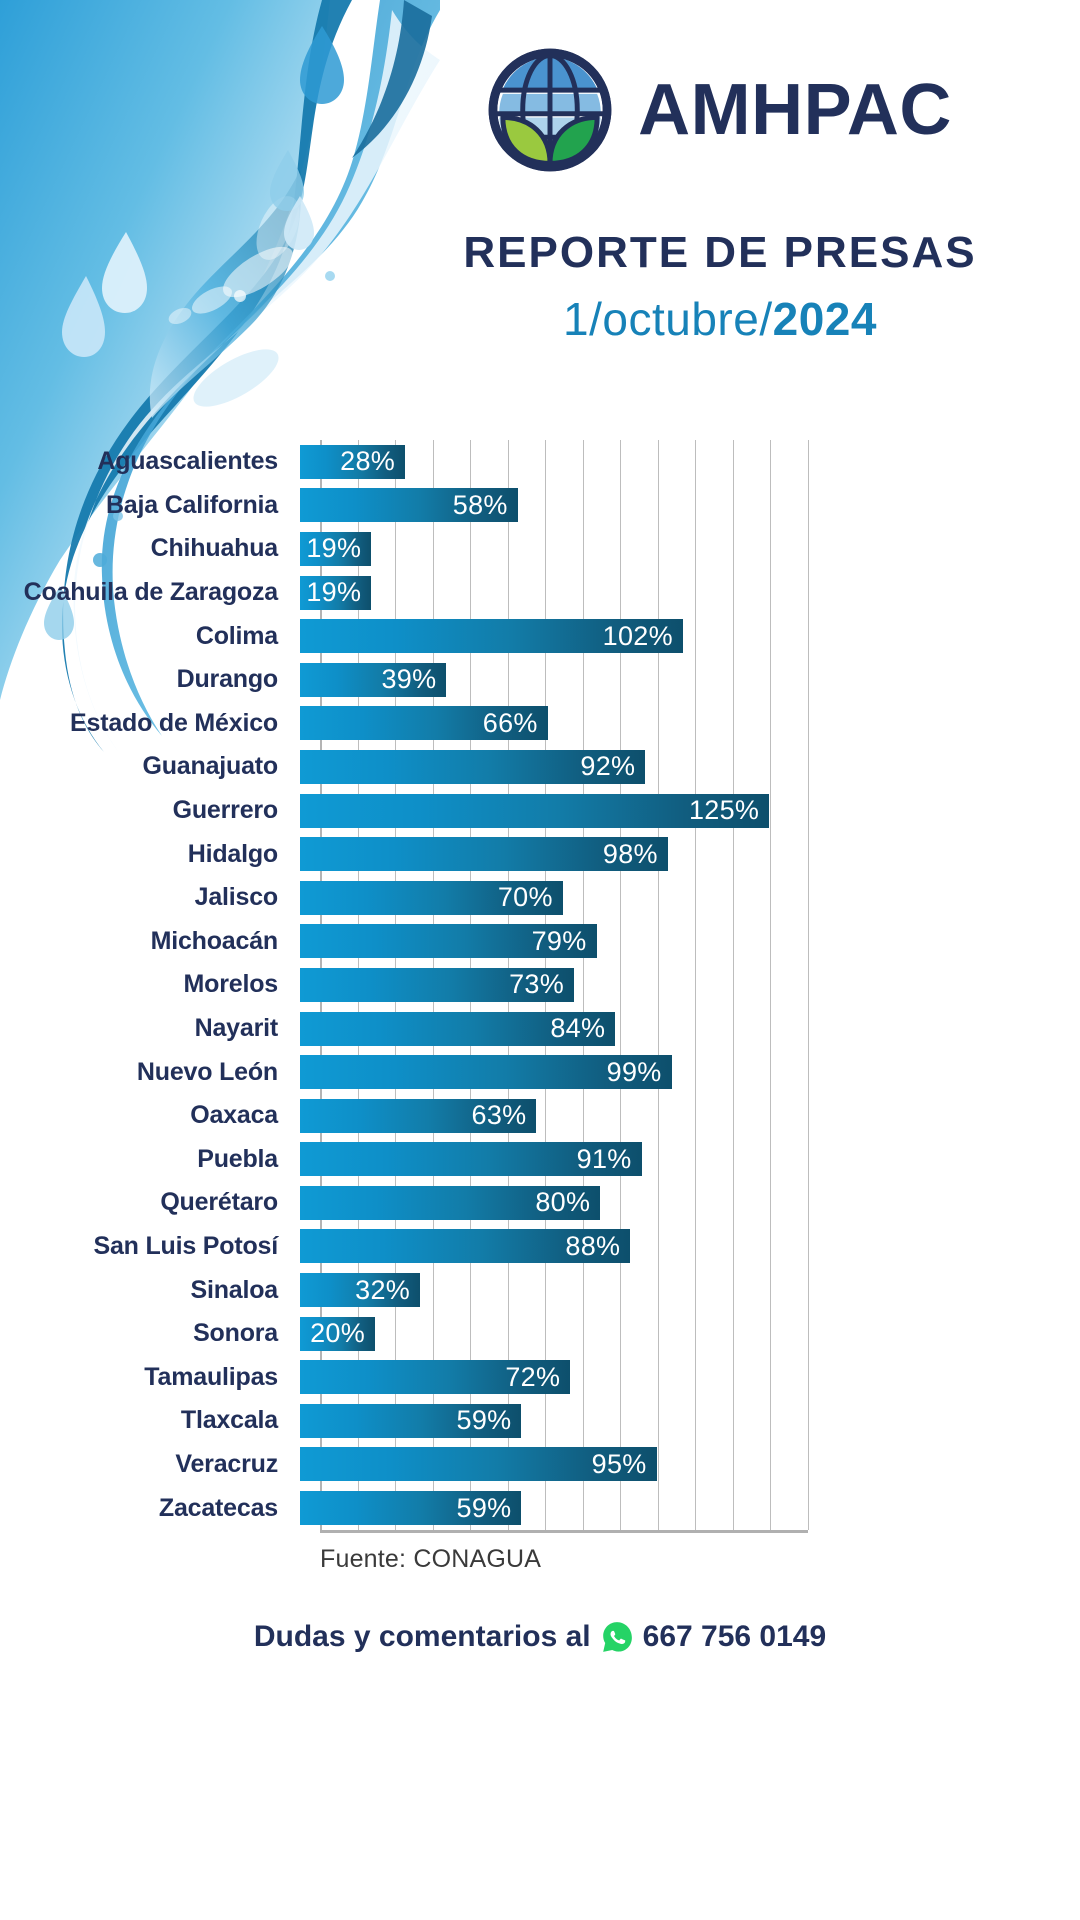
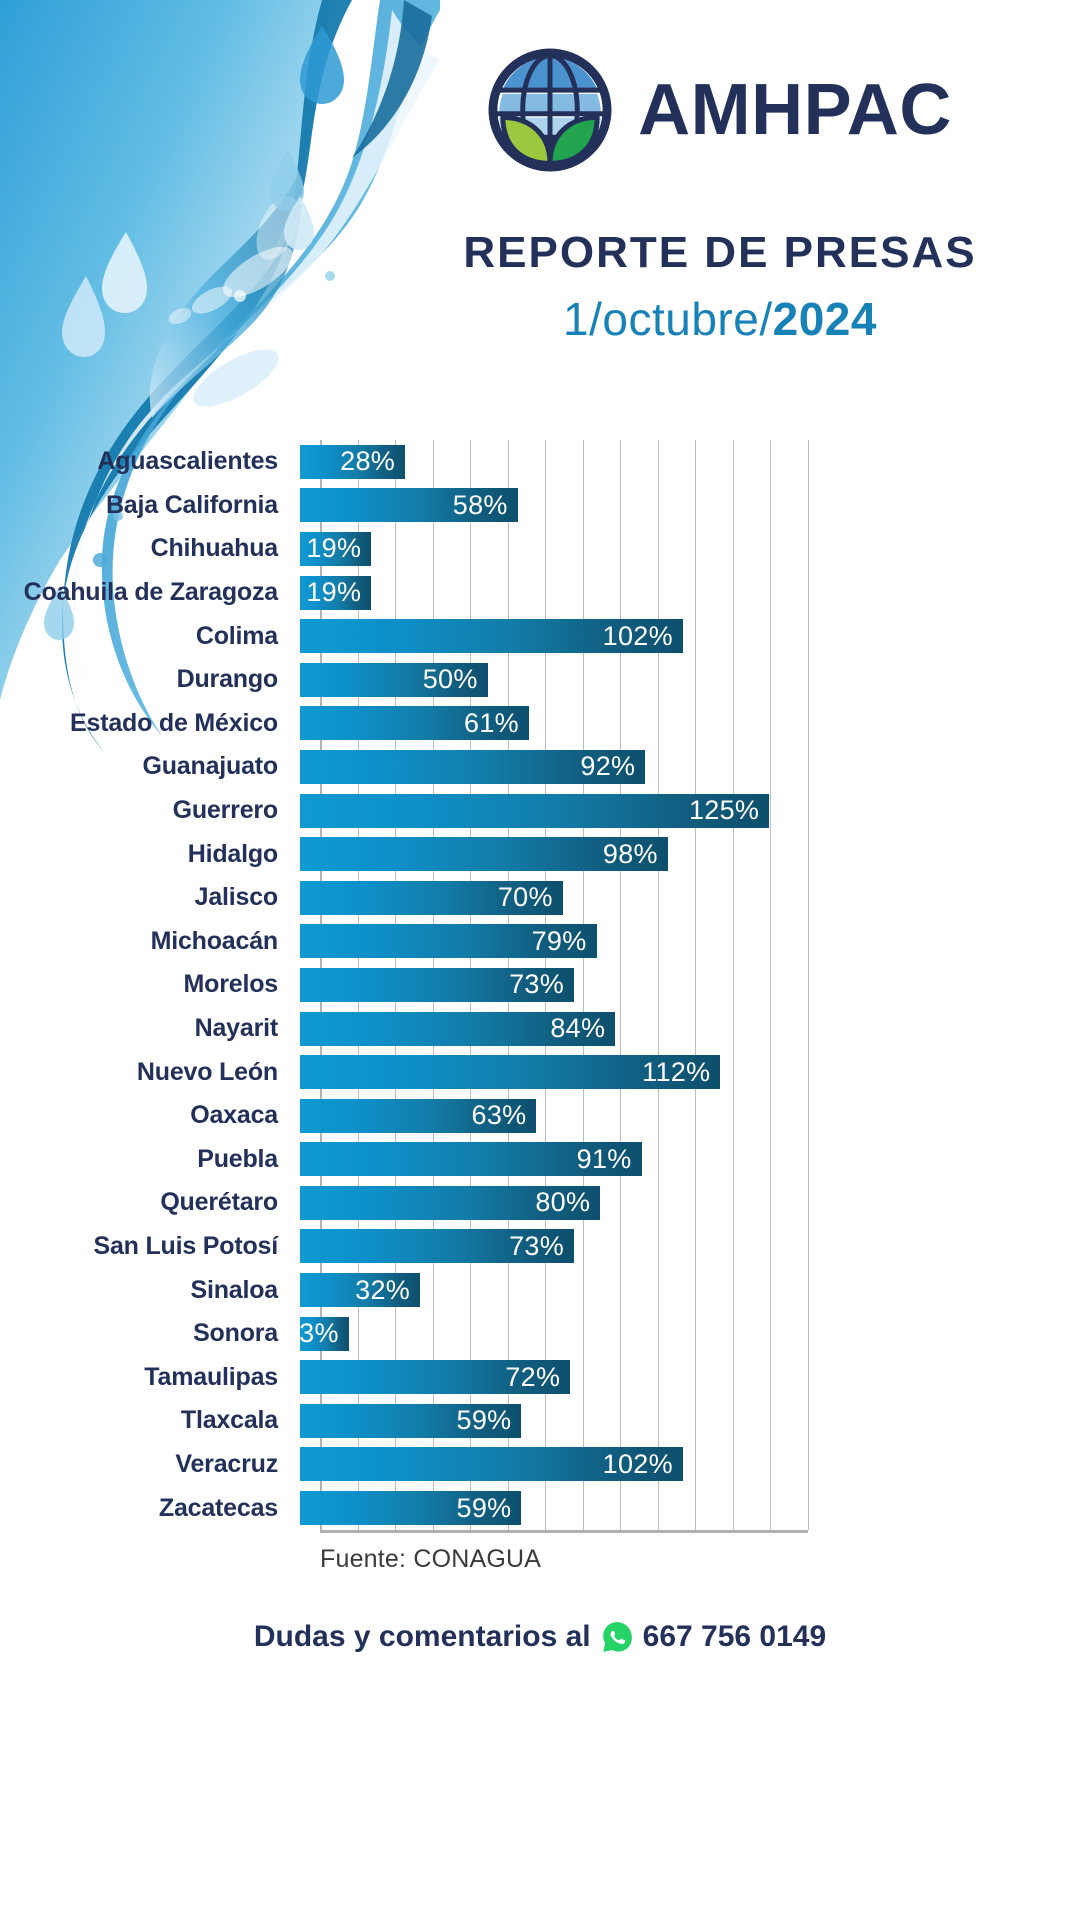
Durango: 39% -> 50%
Estado de México: 66% -> 61%
Nuevo León: 99% -> 112%
San Luis Potosí: 88% -> 73%
Sonora: 20% -> 13%
Veracruz: 95% -> 102%
